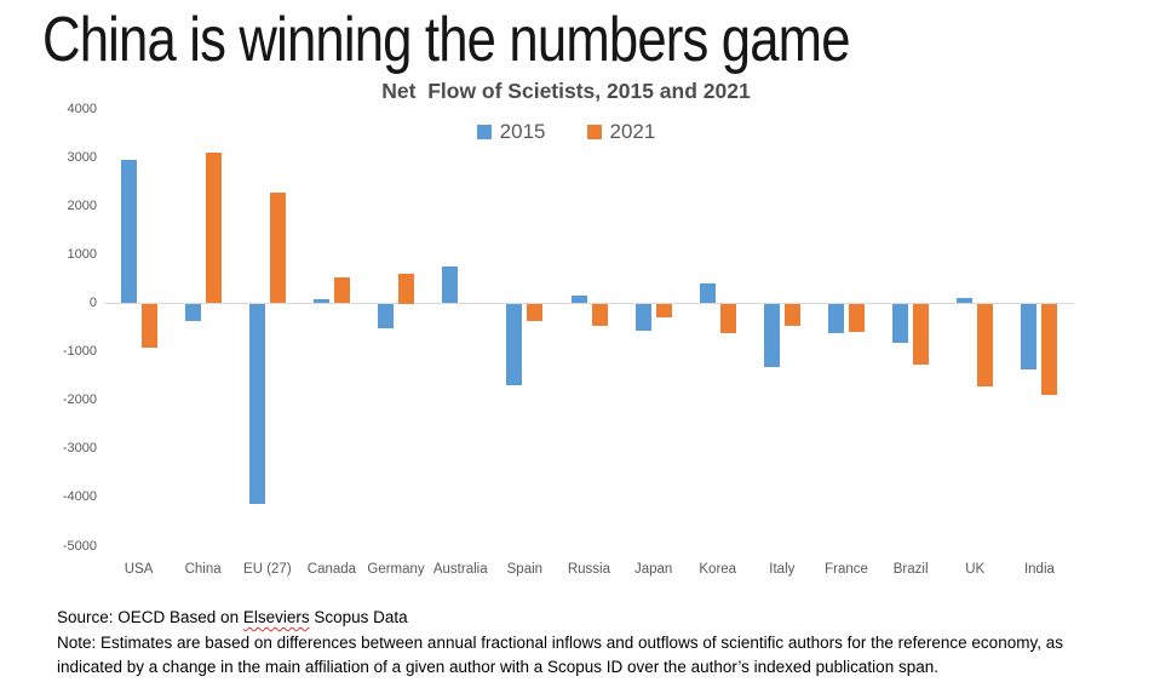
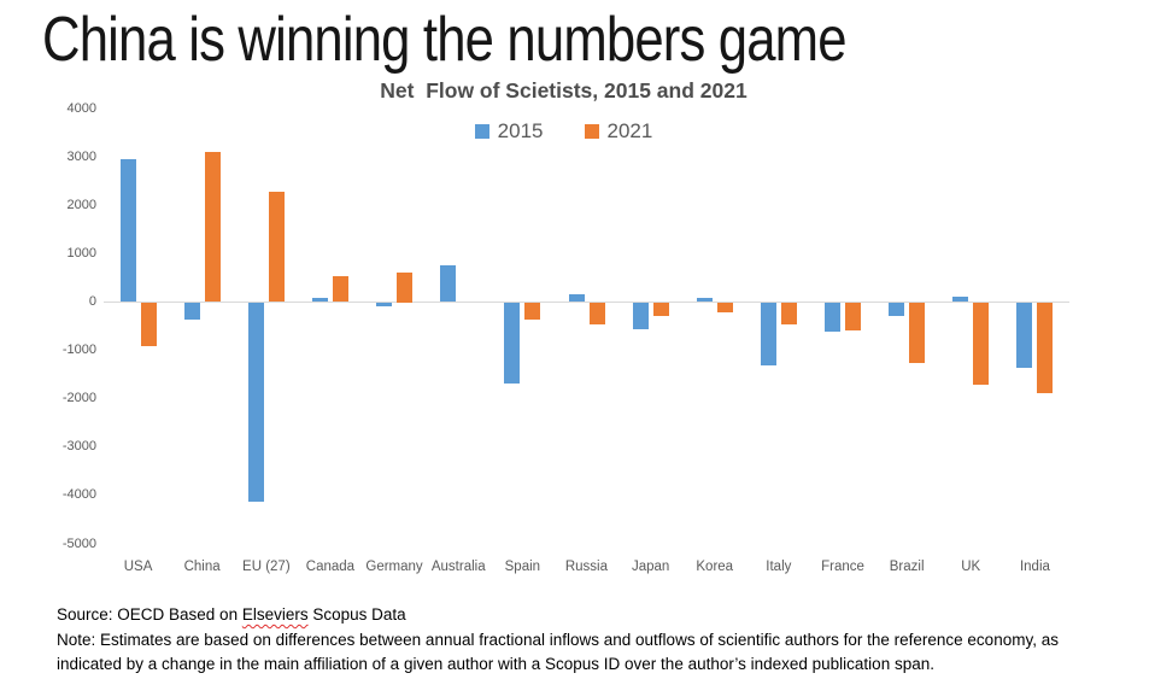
2015/Germany: -500 -> -100
2015/Korea: 400 -> 100
2021/Korea: -600 -> -200
2015/Brazil: -800 -> -300
